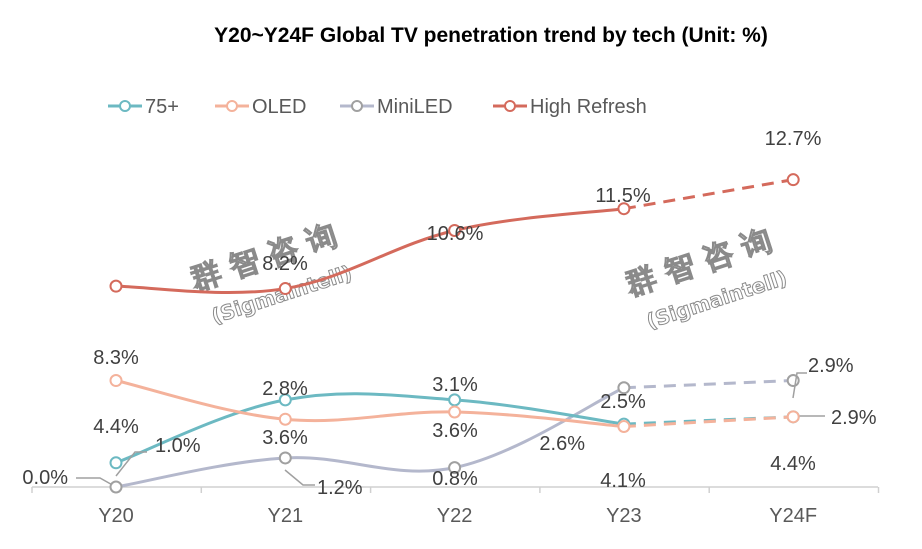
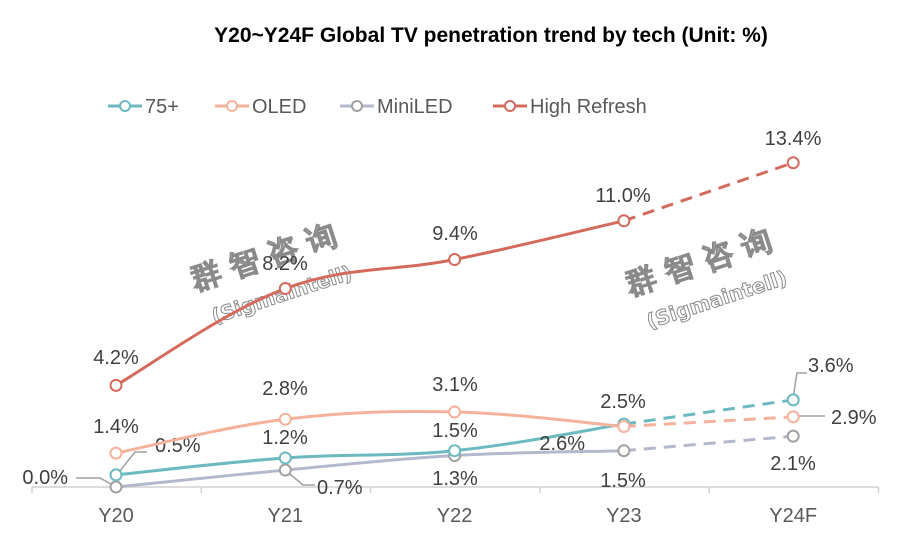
75+/Y20: 1.0% -> 0.5%
OLED/Y20: 4.4% -> 1.4%
High Refresh/Y20: 8.3% -> 4.2%
75+/Y21: 3.6% -> 1.2%
MiniLED/Y21: 1.2% -> 0.7%
75+/Y22: 3.6% -> 1.5%
MiniLED/Y22: 0.8% -> 1.3%
High Refresh/Y22: 10.6% -> 9.4%
MiniLED/Y23: 4.1% -> 1.5%
High Refresh/Y23: 11.5% -> 11.0%
75+/Y24F: 2.9% -> 3.6%
MiniLED/Y24F: 4.4% -> 2.1%
High Refresh/Y24F: 12.7% -> 13.4%
